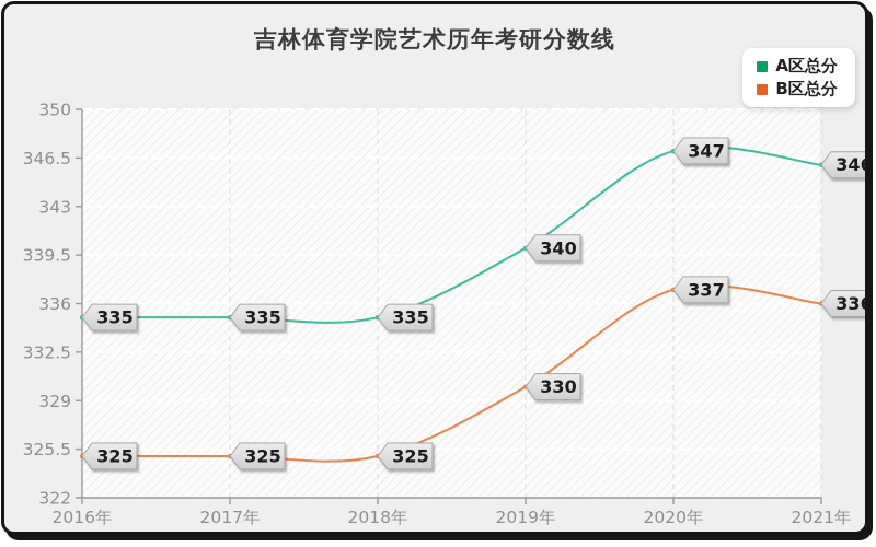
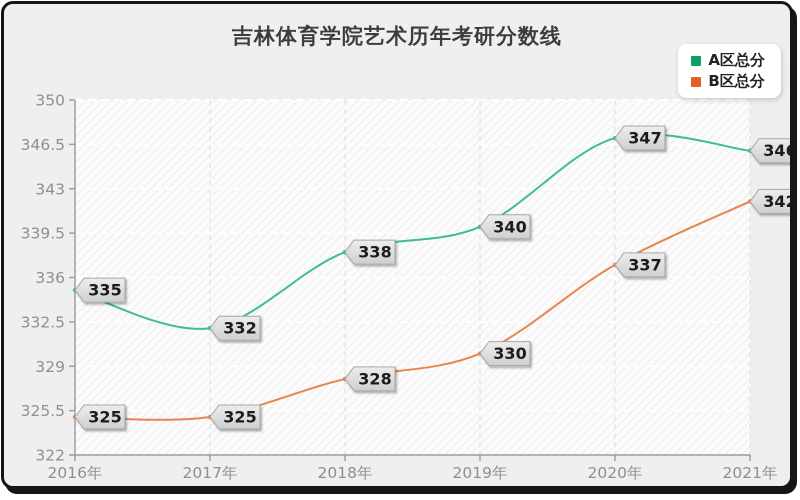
A区总分/2017年: 335 -> 332
A区总分/2018年: 335 -> 338
B区总分/2018年: 325 -> 328
B区总分/2021年: 336 -> 342
